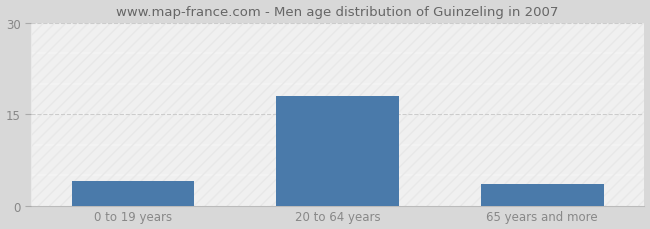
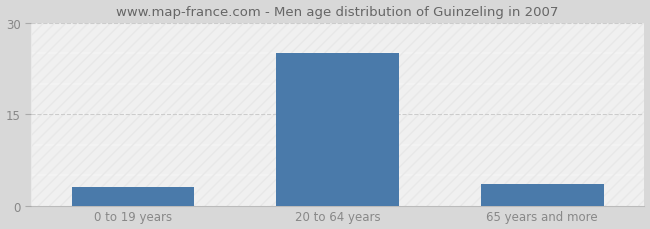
0 to 19 years: 4.0 -> 3.0
20 to 64 years: 18.0 -> 25.0
